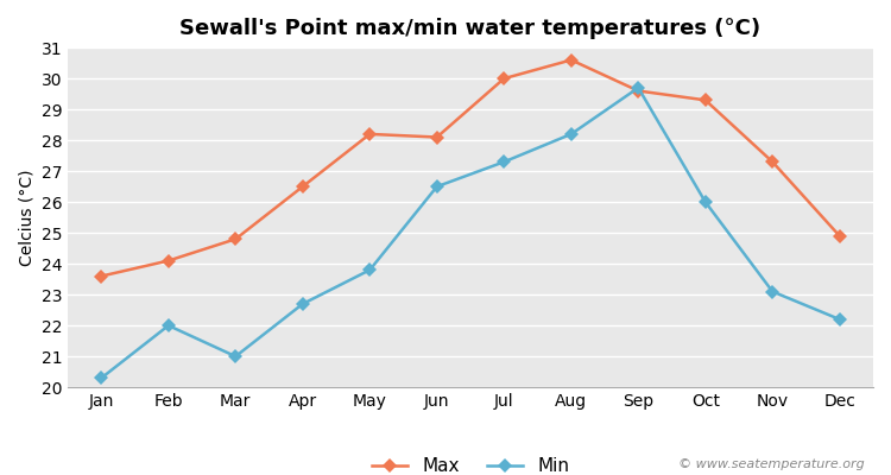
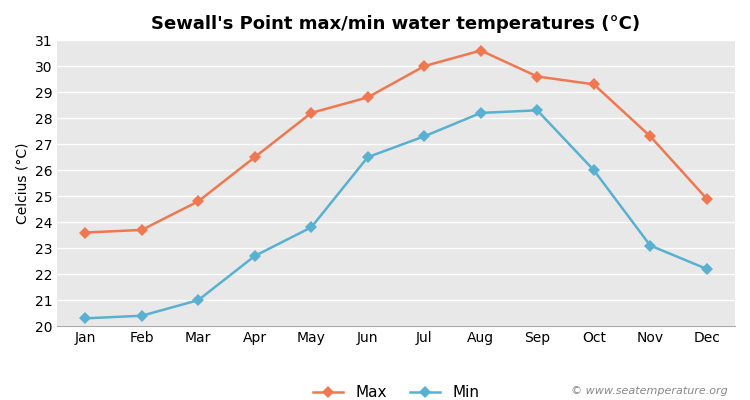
Max/Feb: 24.1 -> 23.7
Min/Feb: 22.0 -> 20.4
Max/Jun: 28.1 -> 28.8
Min/Sep: 29.7 -> 28.3
